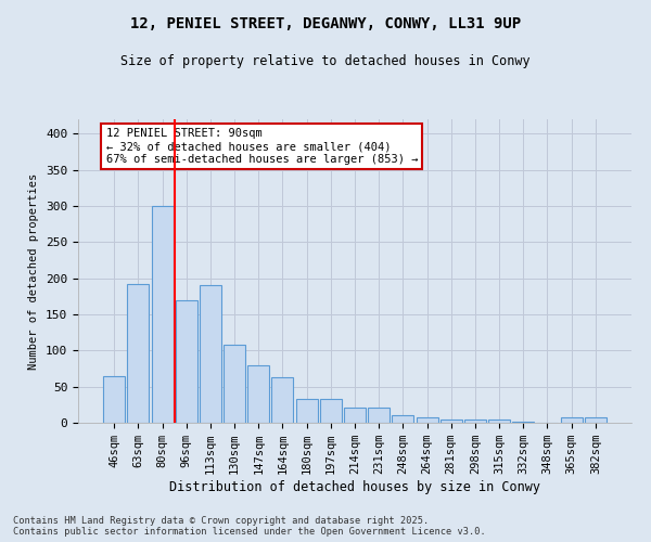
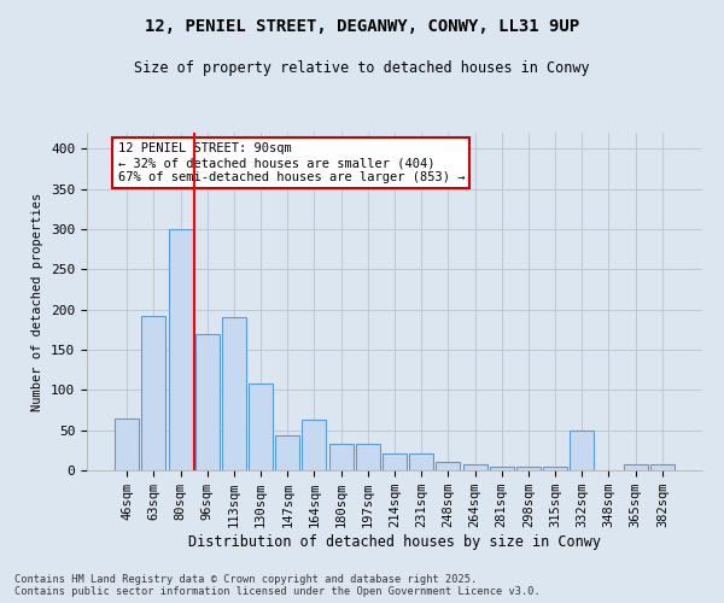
147sqm: 80 -> 44
332sqm: 1 -> 50
